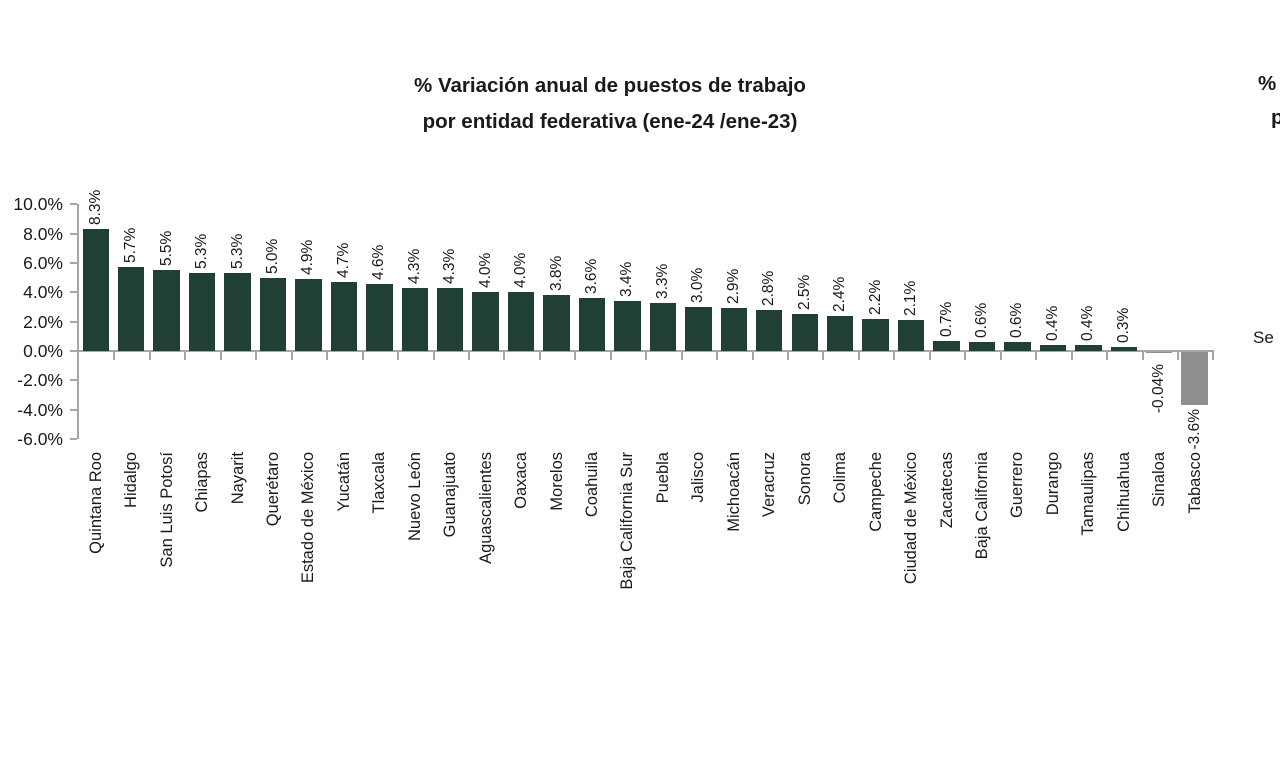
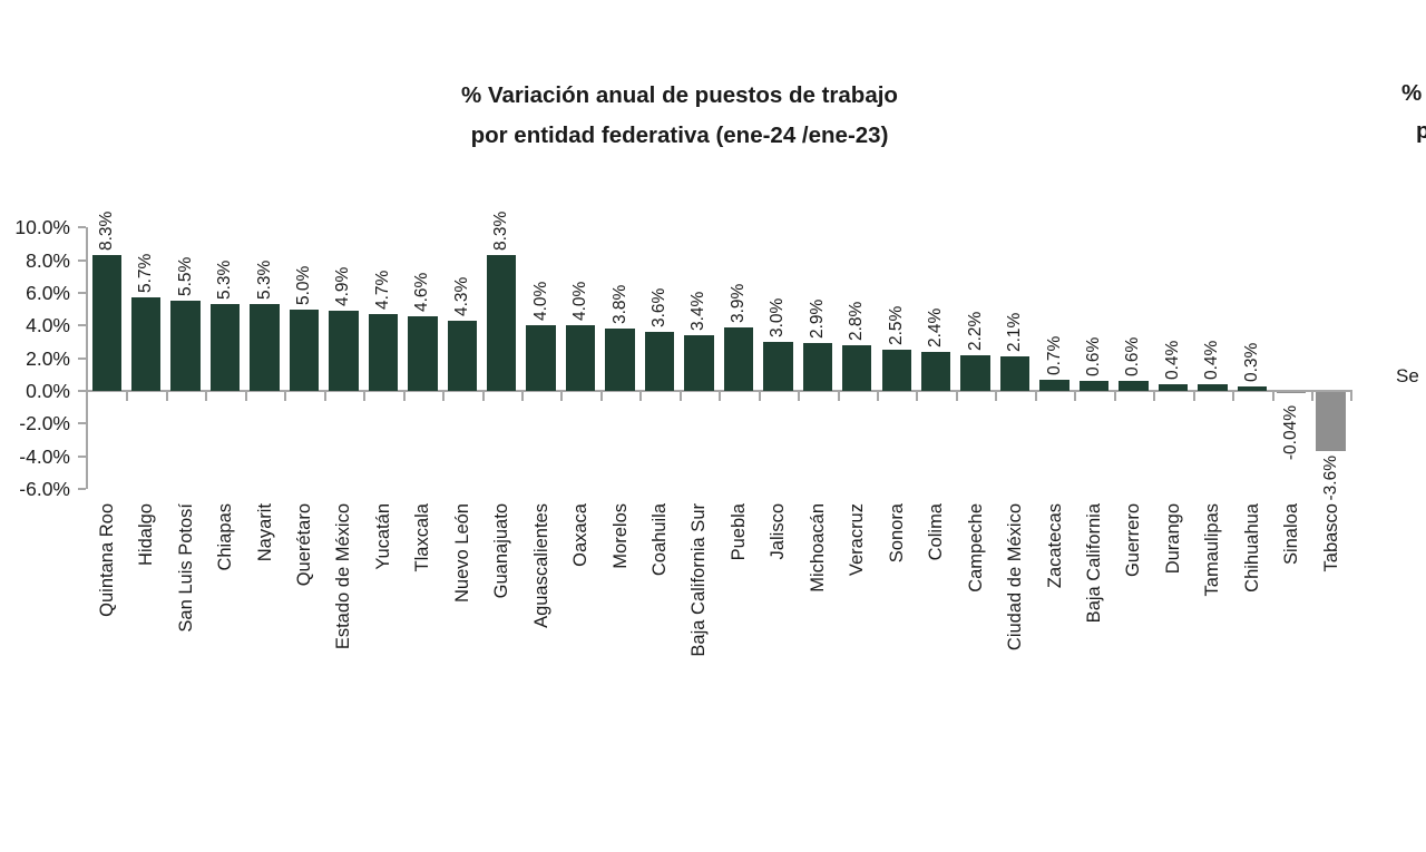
Guanajuato: 4.3% -> 8.3%
Puebla: 3.3% -> 3.9%
